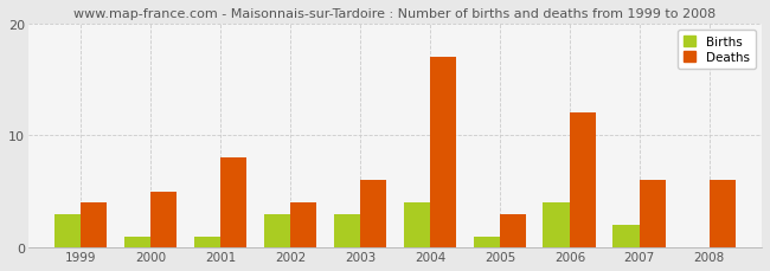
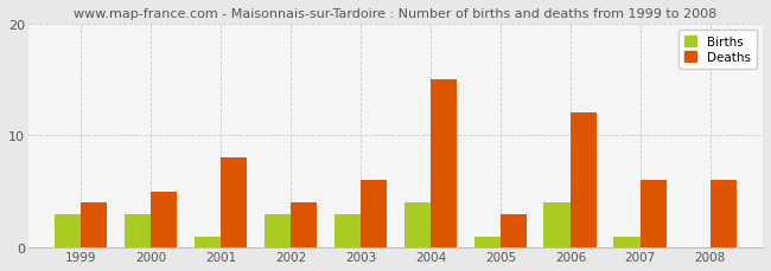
Births/2000: 1 -> 3
Deaths/2004: 17 -> 15
Births/2007: 2 -> 1
